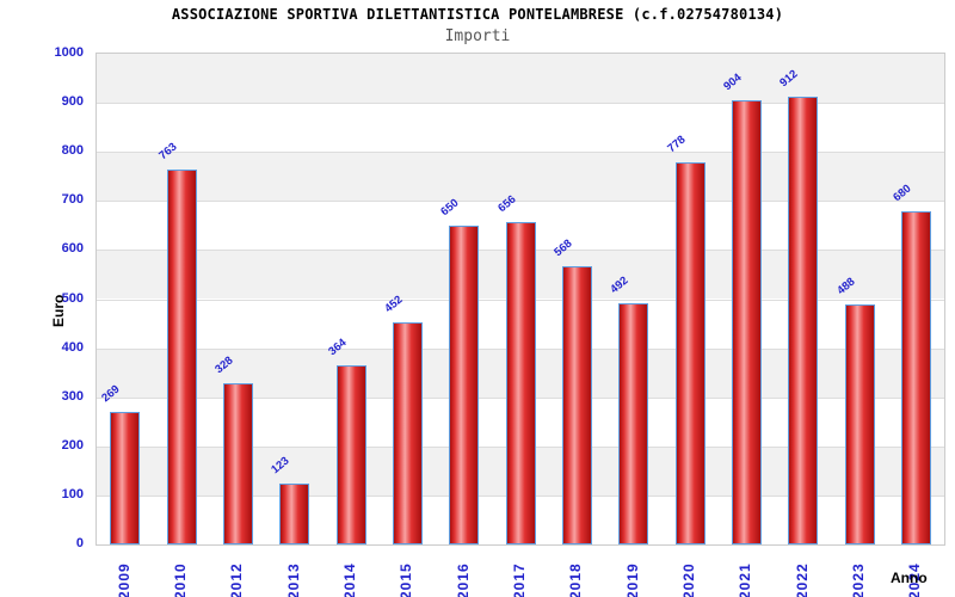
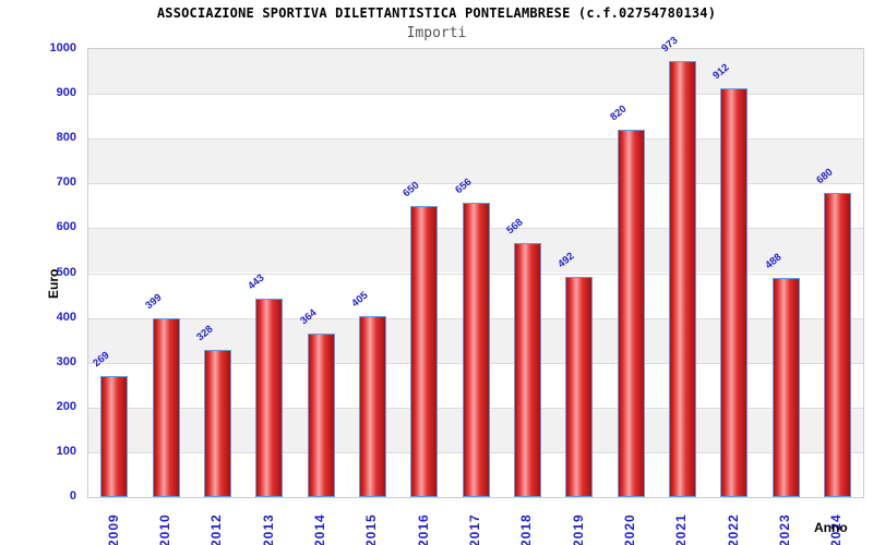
2010: 763 -> 399
2013: 123 -> 443
2015: 452 -> 405
2020: 778 -> 820
2021: 904 -> 973
